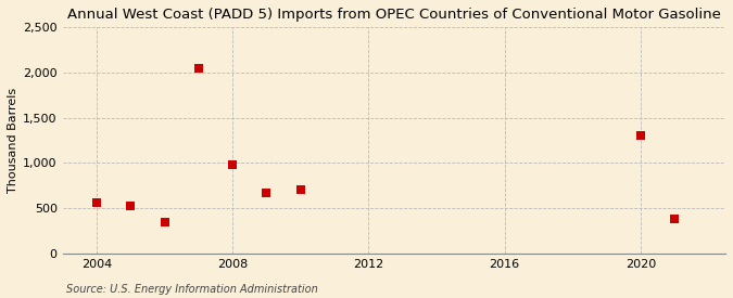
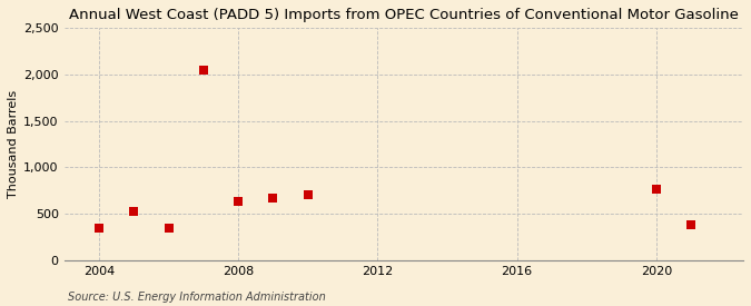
2004: 560 -> 350
2008: 980 -> 630
2020: 1,300 -> 770
